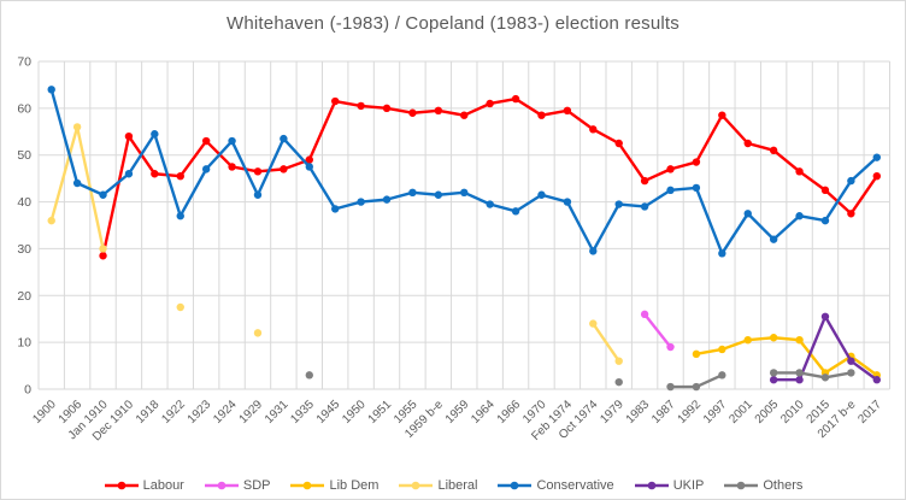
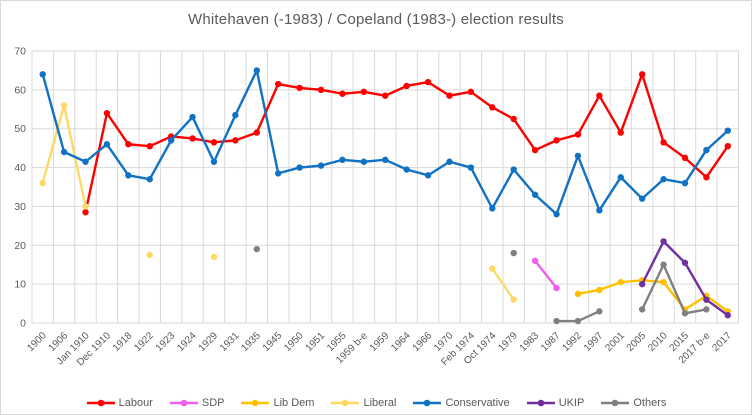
Conservative/1918: 54 -> 38
Labour/1923: 53 -> 48
Liberal/1929: 12 -> 17
Conservative/1935: 48 -> 65
Others/1935: 3 -> 19
Others/1979: 2 -> 18
Conservative/1983: 39 -> 33
Conservative/1987: 42 -> 28
Labour/2001: 52 -> 49
Labour/2005: 51 -> 64
UKIP/2005: 2 -> 10
UKIP/2010: 2 -> 21
Others/2010: 4 -> 15
